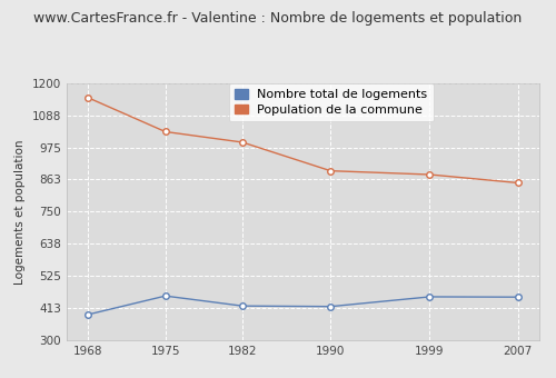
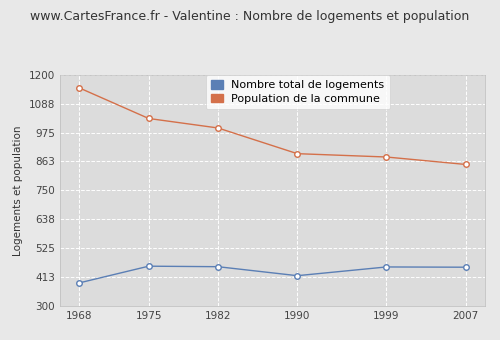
Nombre total de logements/1982: 420 -> 453
